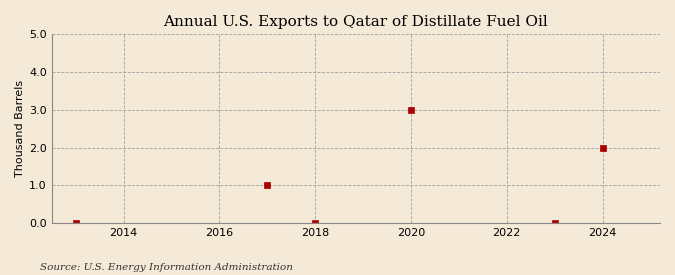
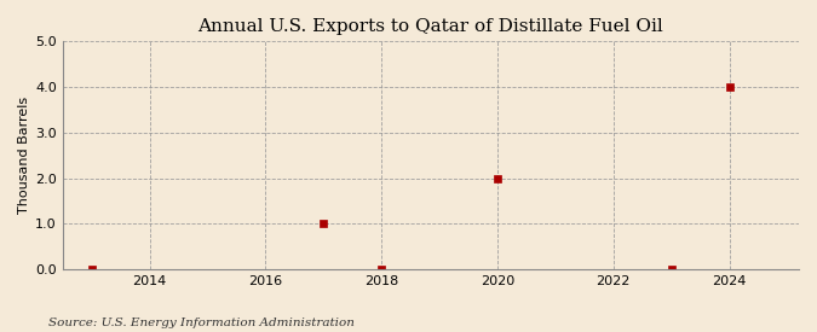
2020: 3 -> 2
2024: 2 -> 4
